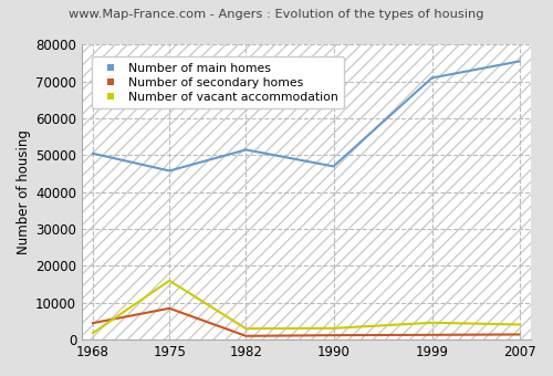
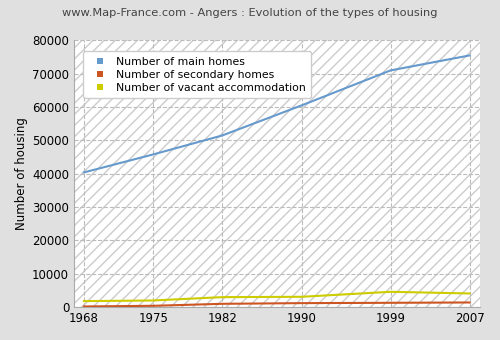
Number of main homes/1968: 50500 -> 40400
Number of secondary homes/1968: 4500 -> 200
Number of secondary homes/1975: 8500 -> 400
Number of vacant accommodation/1975: 16000 -> 2000
Number of main homes/1990: 47000 -> 60500
